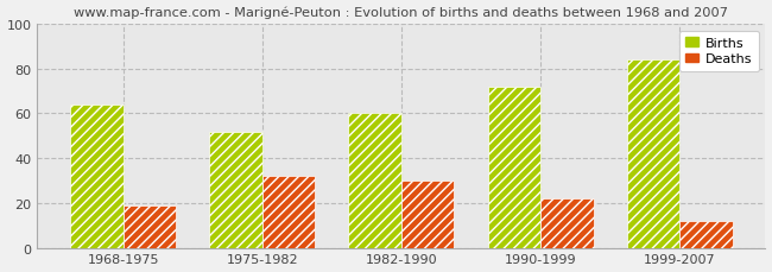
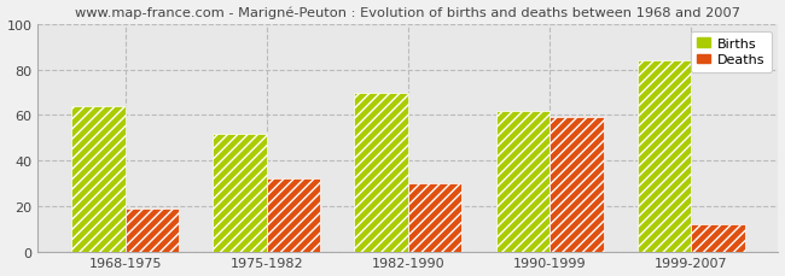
Births/1982-1990: 60 -> 70
Births/1990-1999: 72 -> 62
Deaths/1990-1999: 22 -> 59
